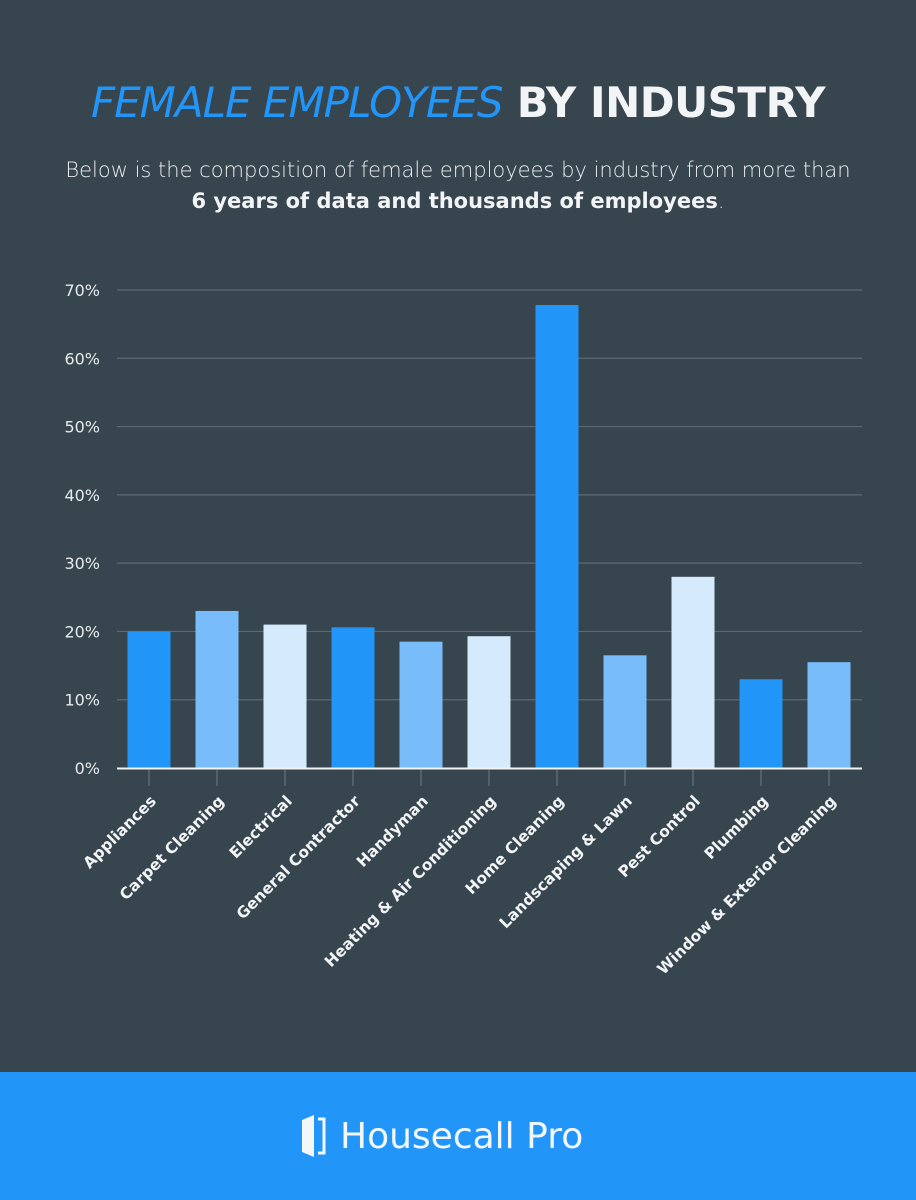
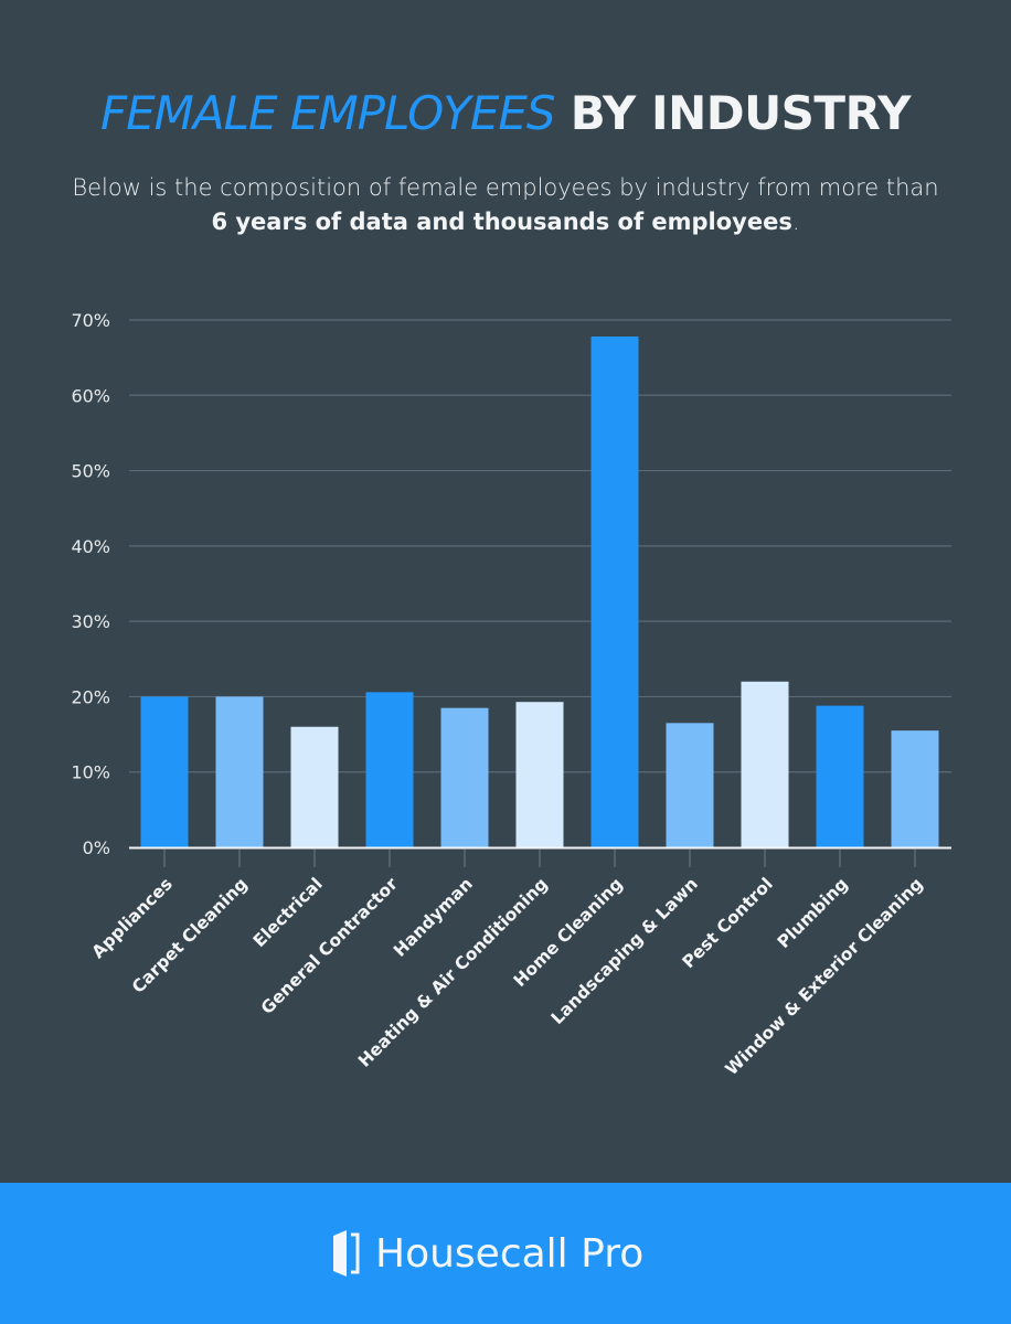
Carpet Cleaning: 23% -> 20%
Electrical: 21% -> 16%
Pest Control: 28% -> 22%
Plumbing: 13% -> 19%
